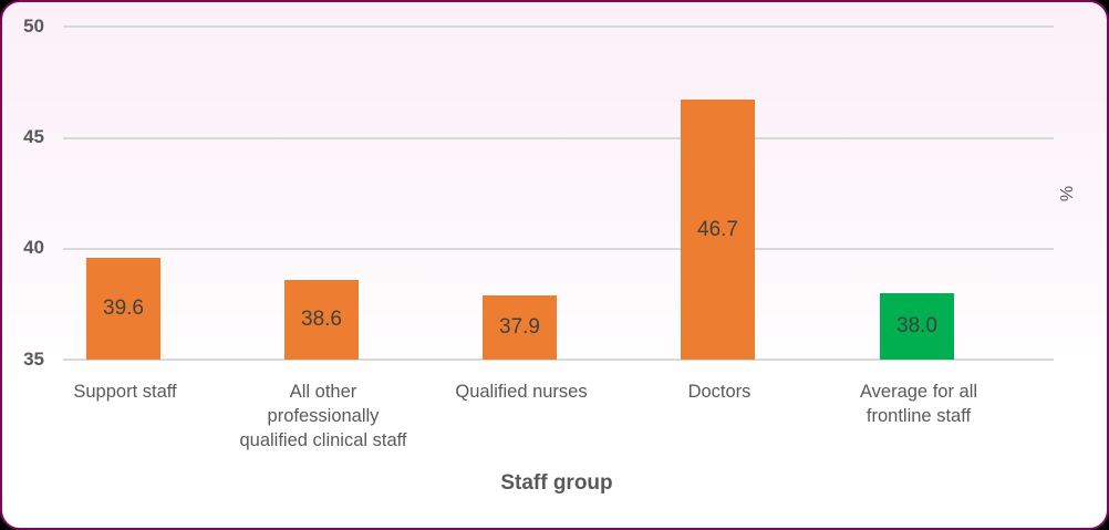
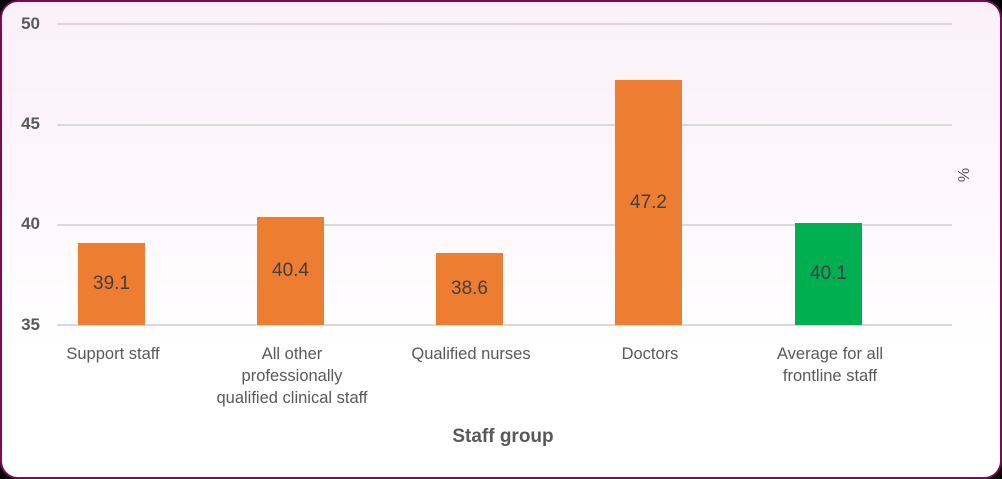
Support staff: 39.6 -> 39.1
All other professionally qualified clinical staff: 38.6 -> 40.4
Qualified nurses: 37.9 -> 38.6
Doctors: 46.7 -> 47.2
Average for all frontline staff: 38.0 -> 40.1
